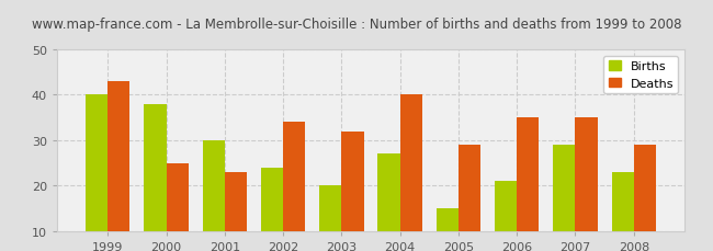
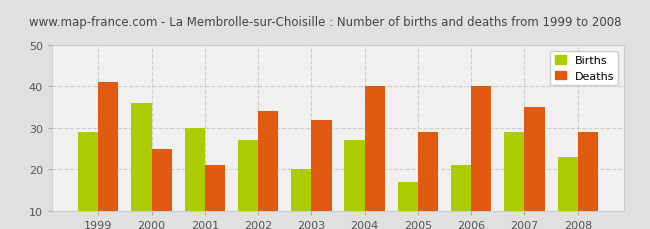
Births/1999: 40 -> 29
Deaths/1999: 43 -> 41
Births/2000: 38 -> 36
Deaths/2001: 23 -> 21
Births/2002: 24 -> 27
Births/2005: 15 -> 17
Deaths/2006: 35 -> 40
